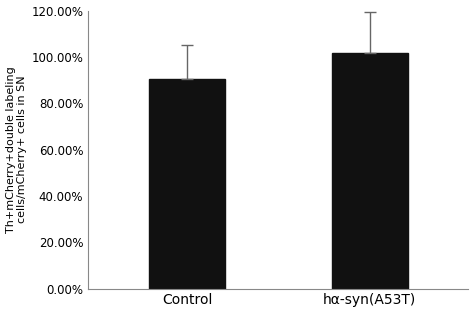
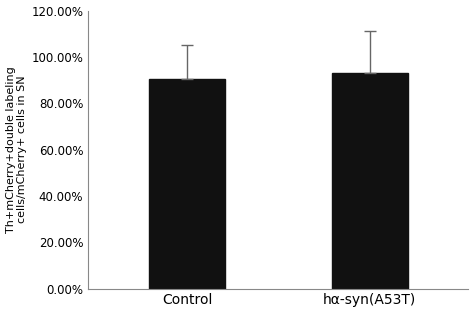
hα-syn(A53T): 101.5% -> 93.2%
